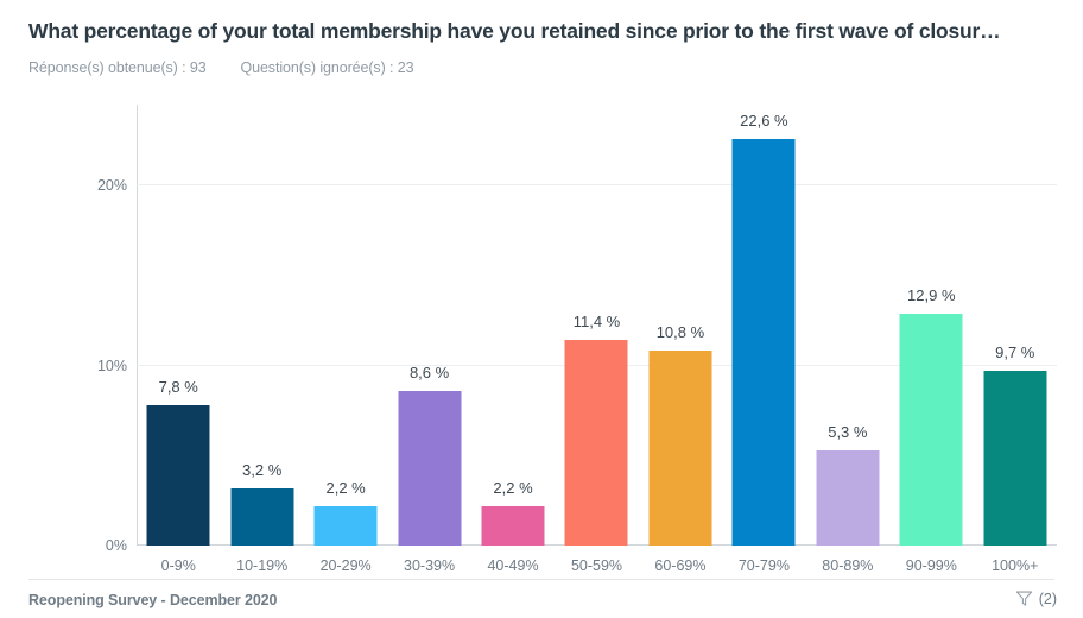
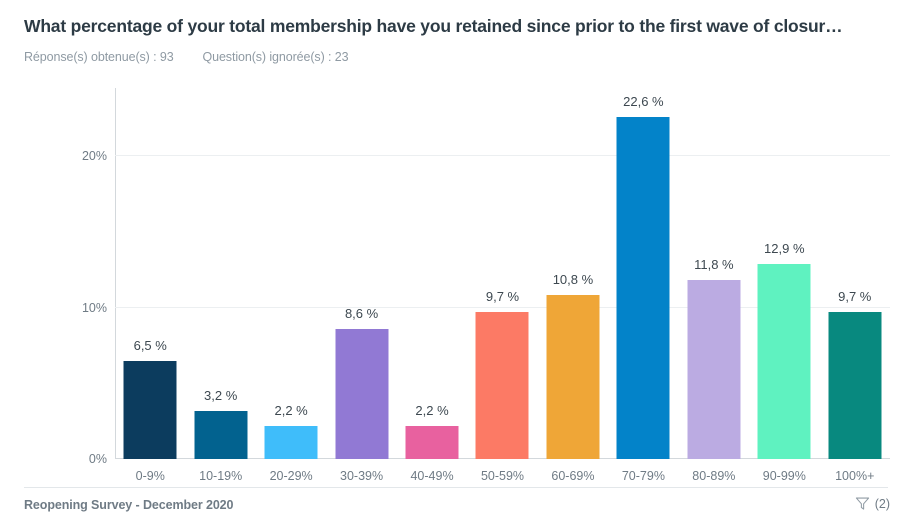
0-9%: 7,8 -> 6,5
50-59%: 11,4 -> 9,7
80-89%: 5,3 -> 11,8
